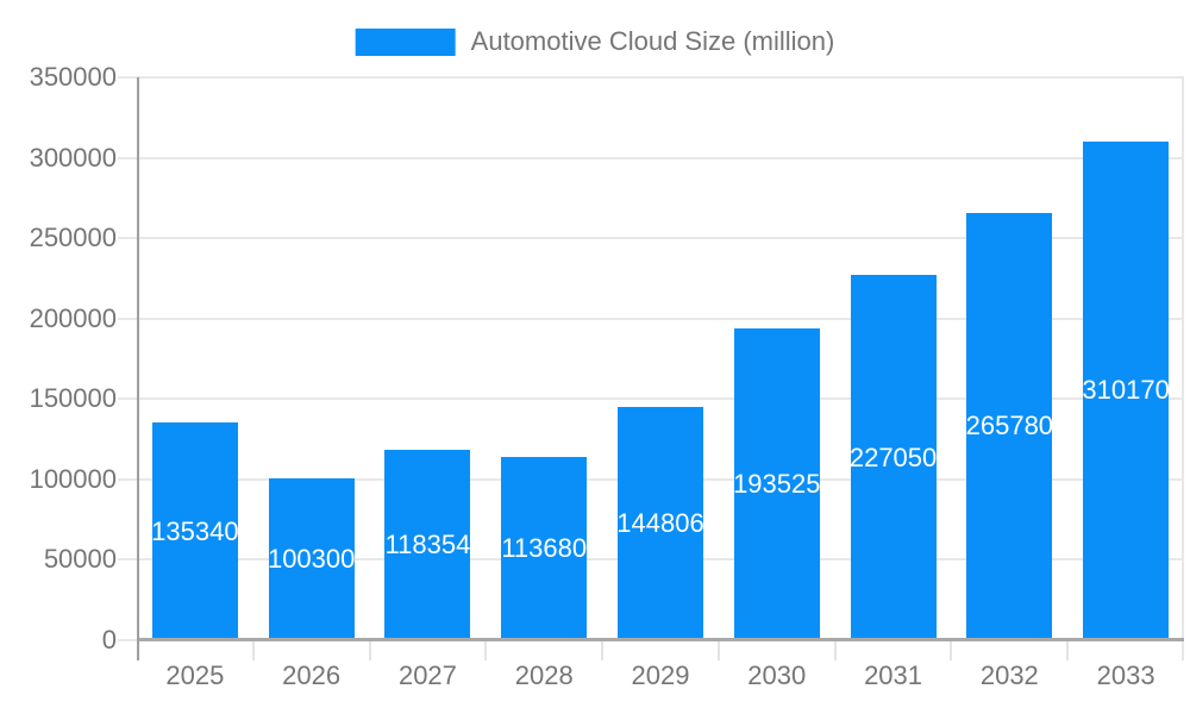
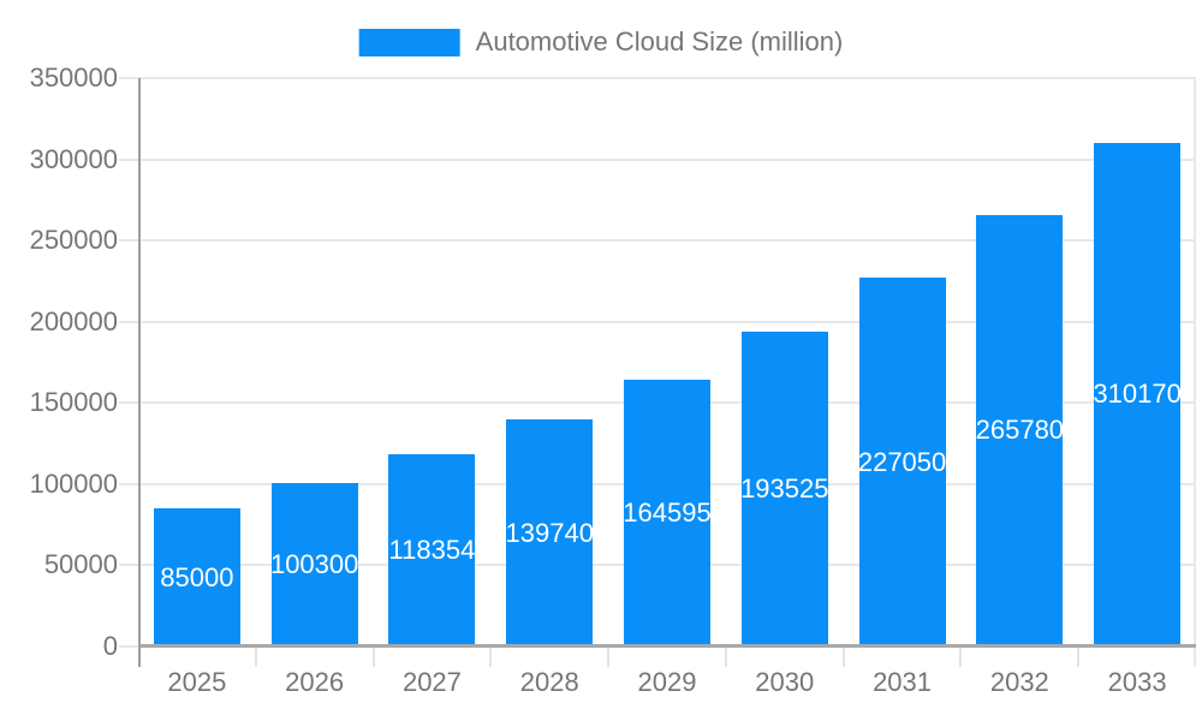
2025: 135340 -> 85000
2028: 113680 -> 139740
2029: 144806 -> 164595
